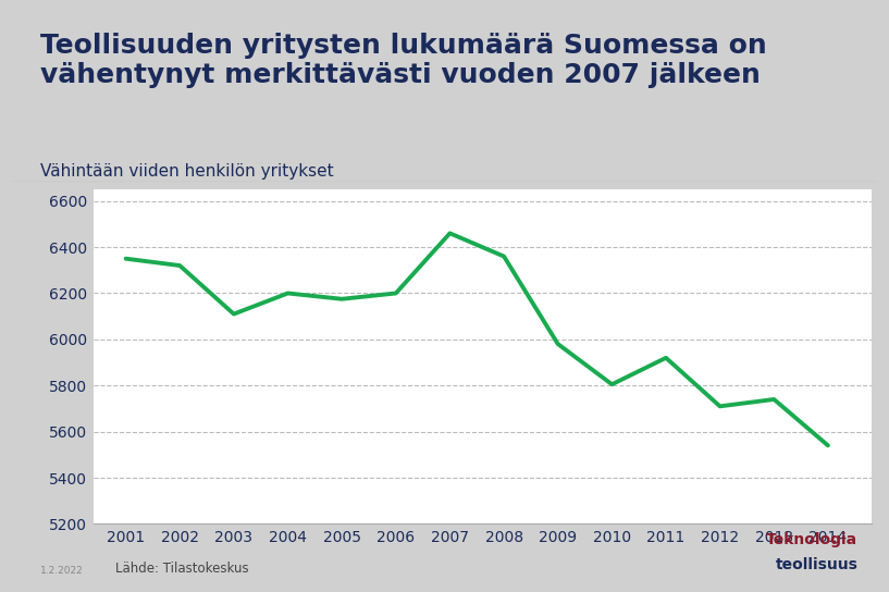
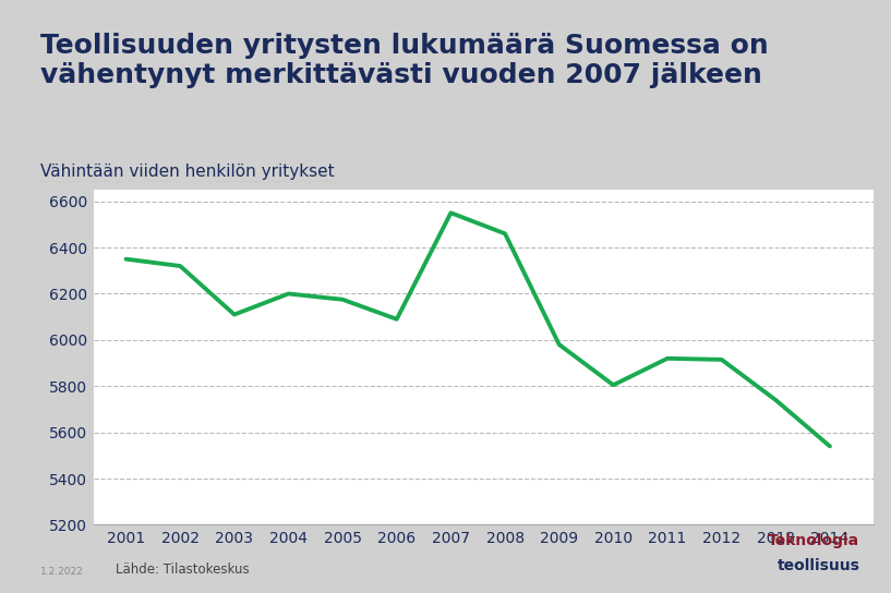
2006: 6200 -> 6090
2007: 6460 -> 6550
2008: 6360 -> 6460
2012: 5710 -> 5915
